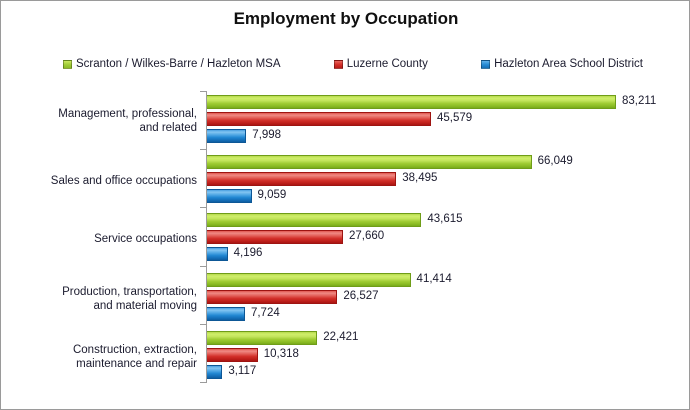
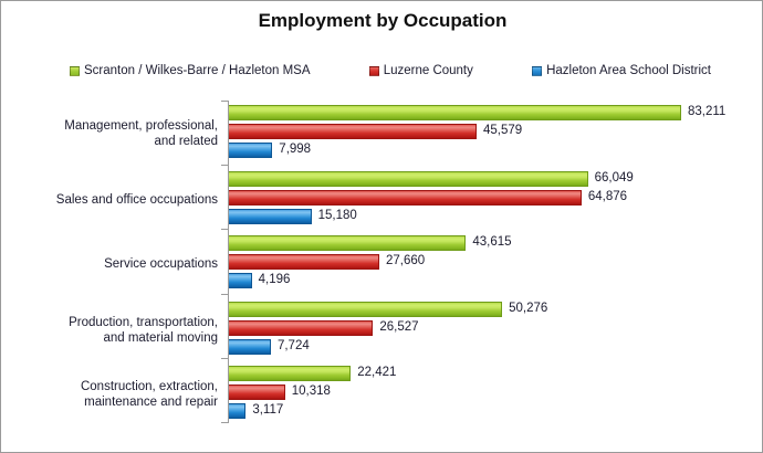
Luzerne County/Sales and office occupations: 38,495 -> 64,876
Hazleton Area School District/Sales and office occupations: 9,059 -> 15,180
Scranton / Wilkes-Barre / Hazleton MSA/Production, transportation, and material moving: 41,414 -> 50,276
